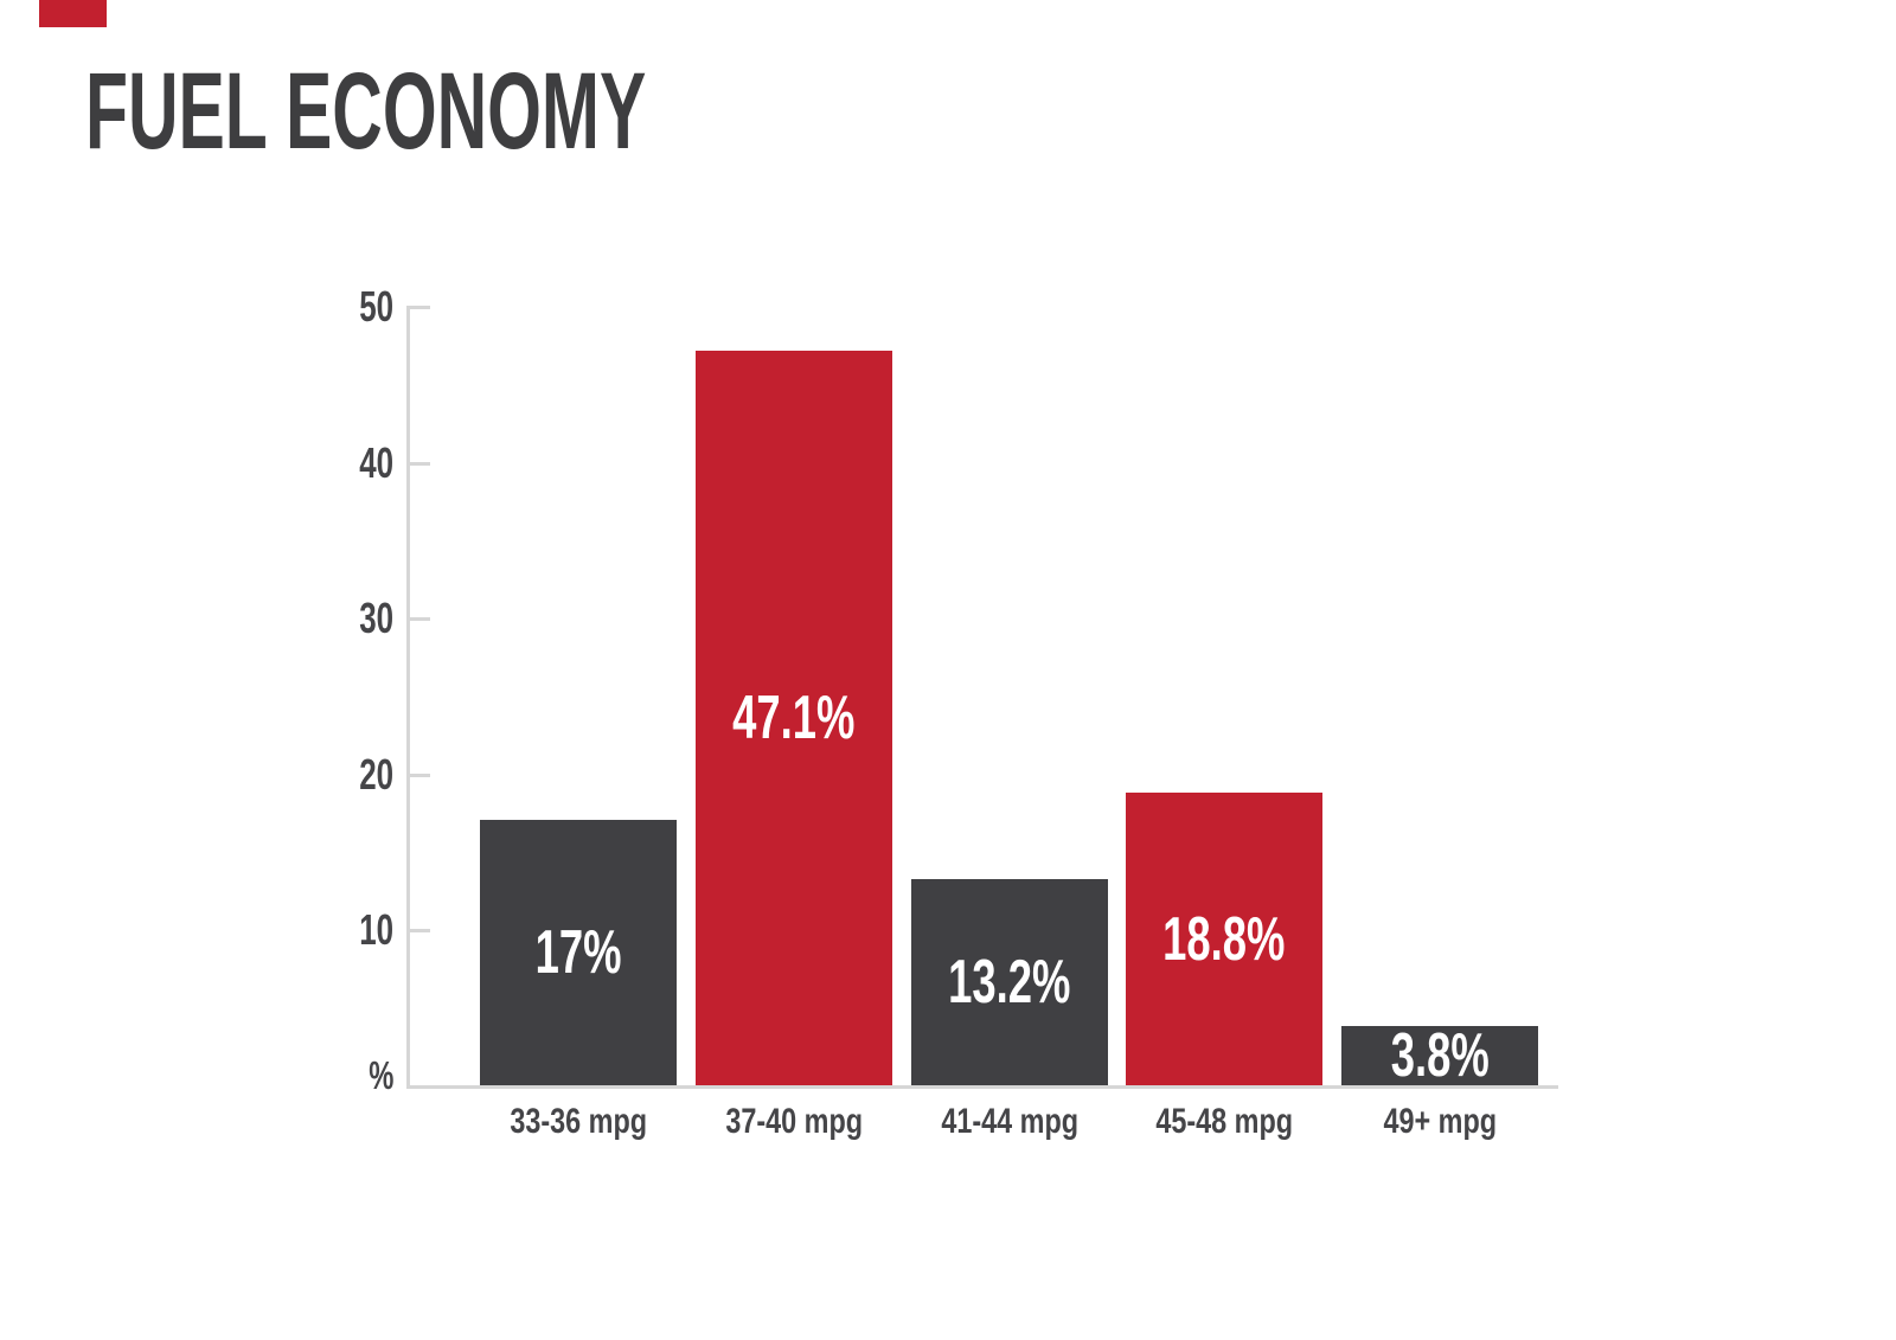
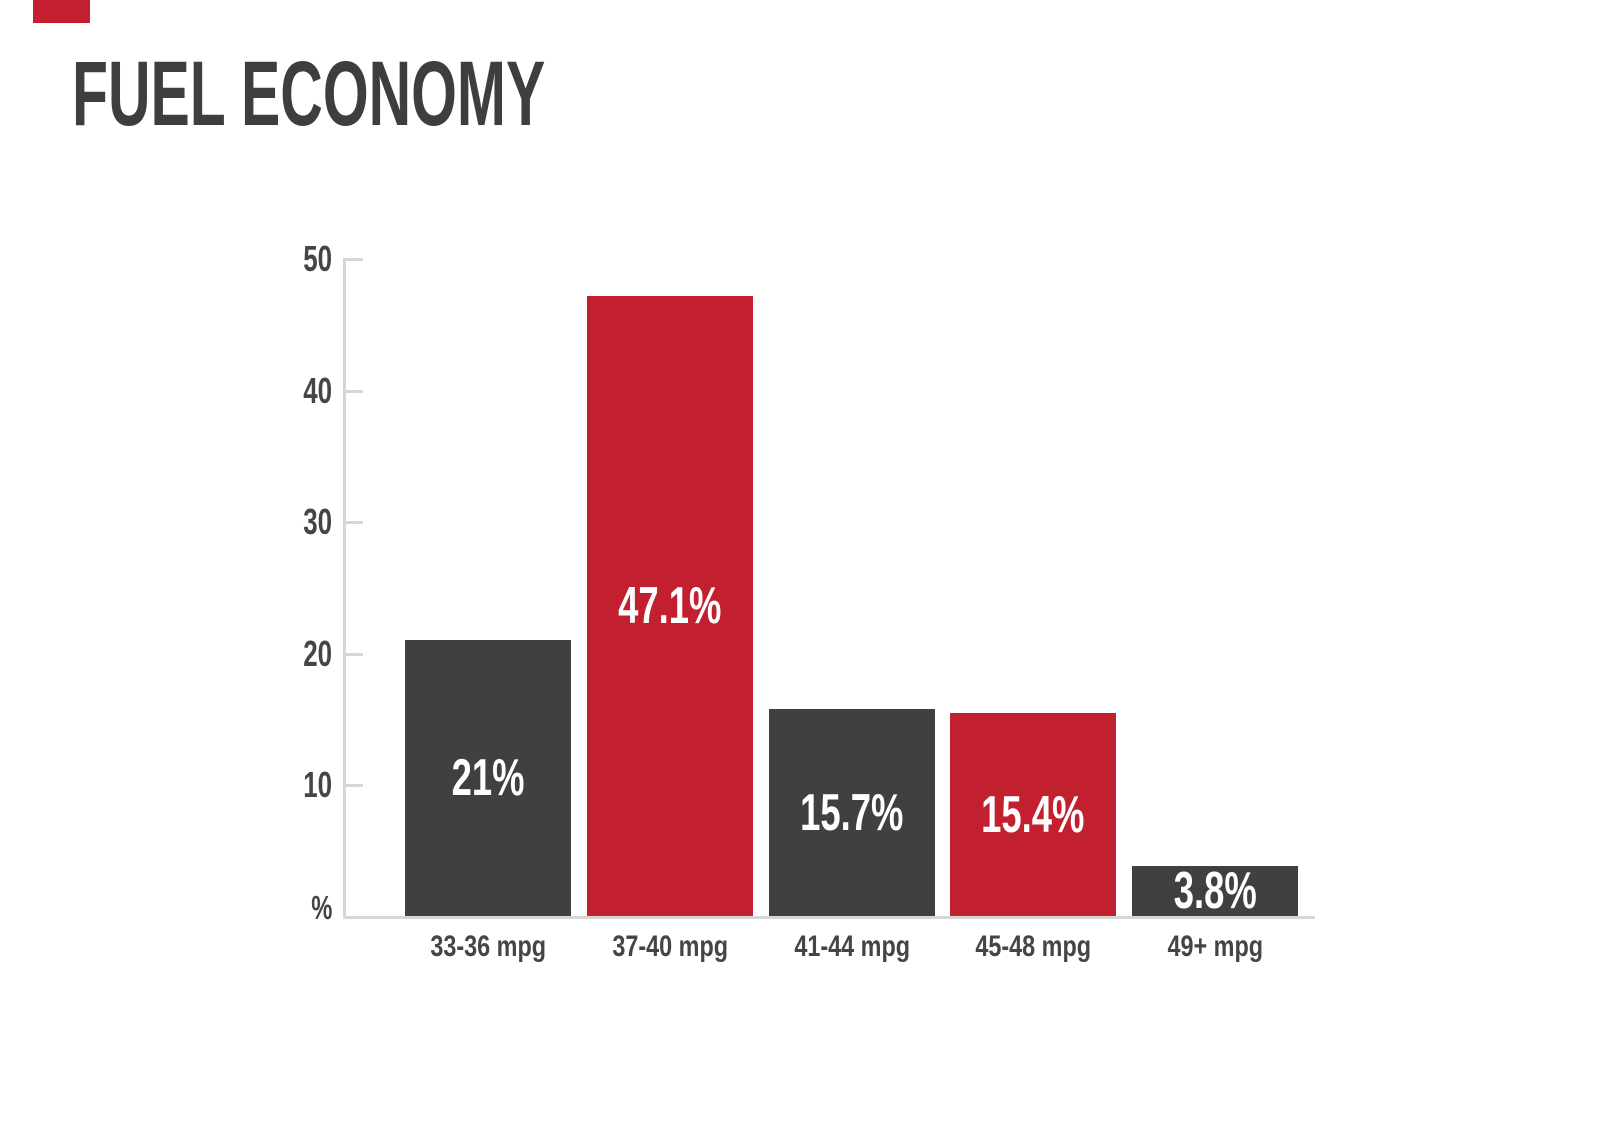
33-36 mpg: 17% -> 21%
41-44 mpg: 13.2% -> 15.7%
45-48 mpg: 18.8% -> 15.4%
